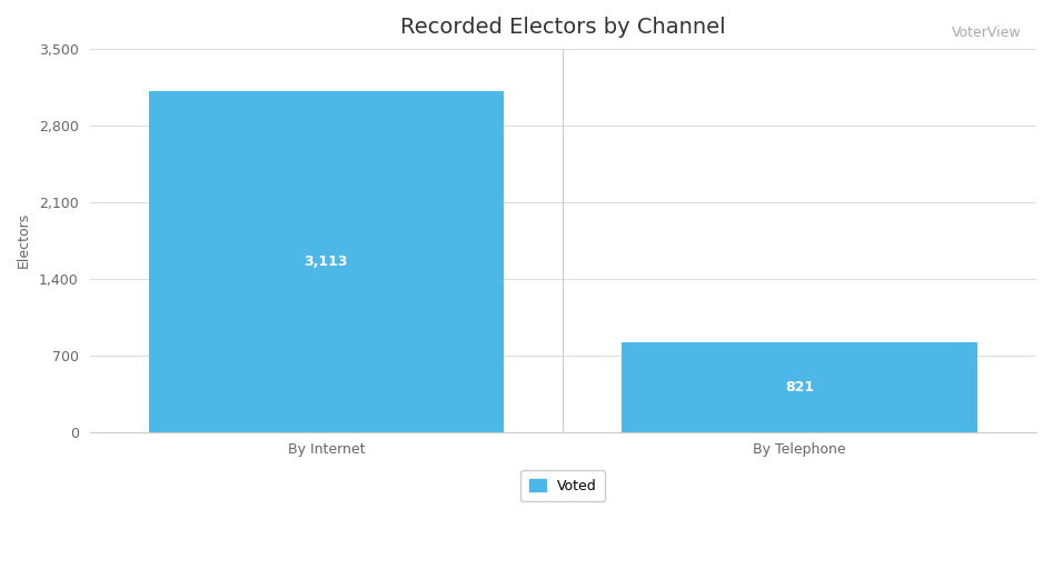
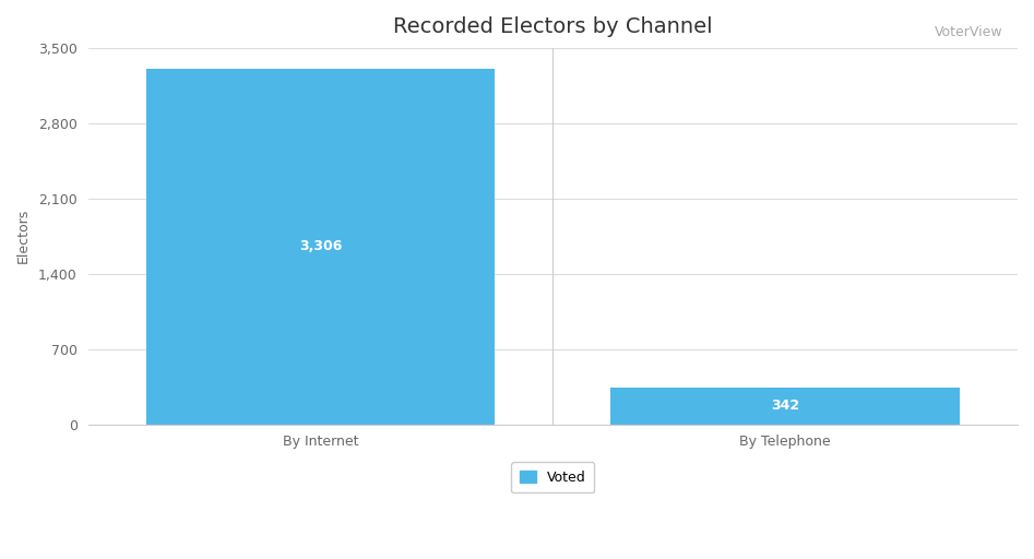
By Internet: 3,113 -> 3,306
By Telephone: 821 -> 342
